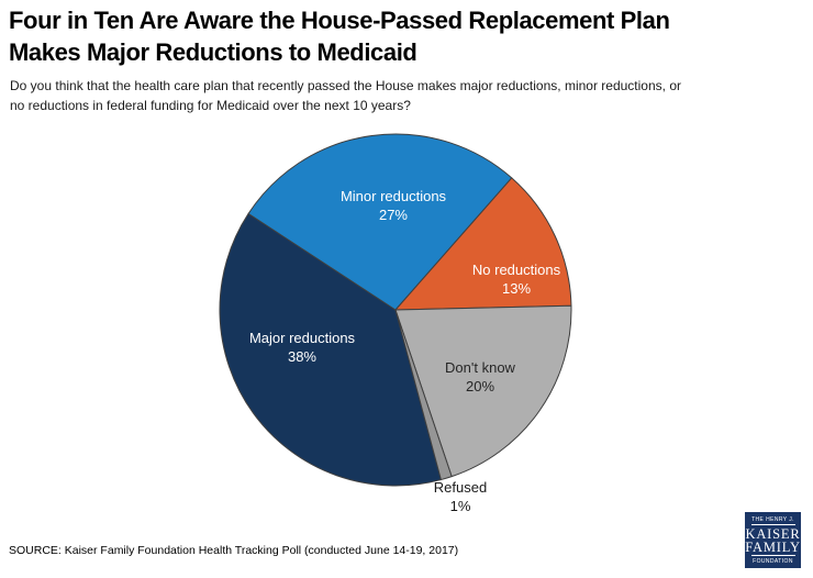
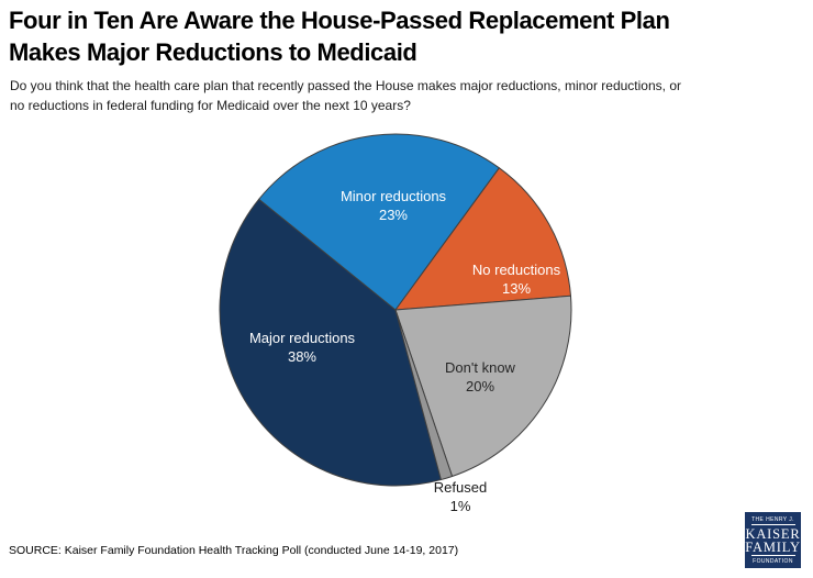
Minor reductions: 27% -> 23%
